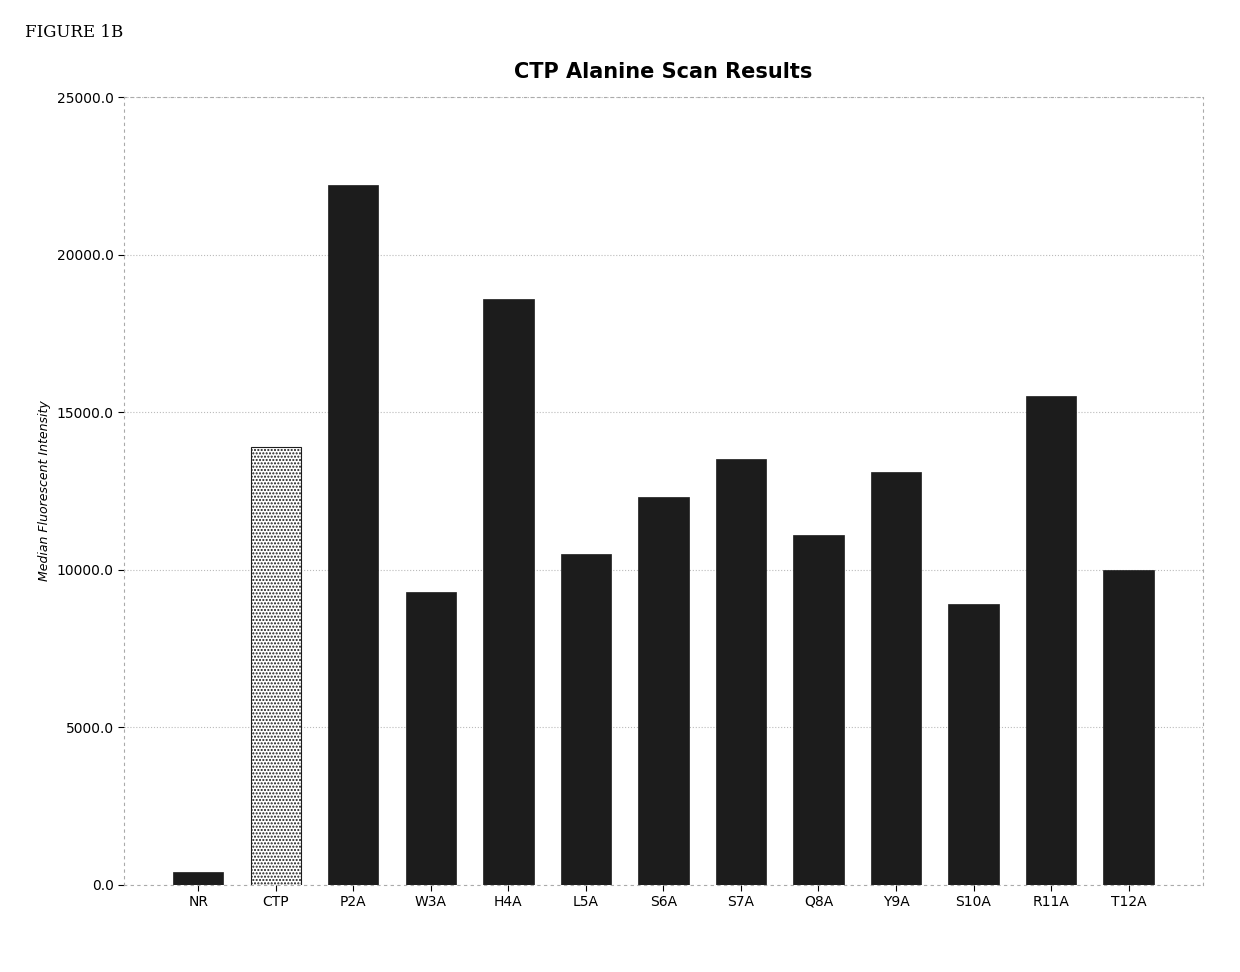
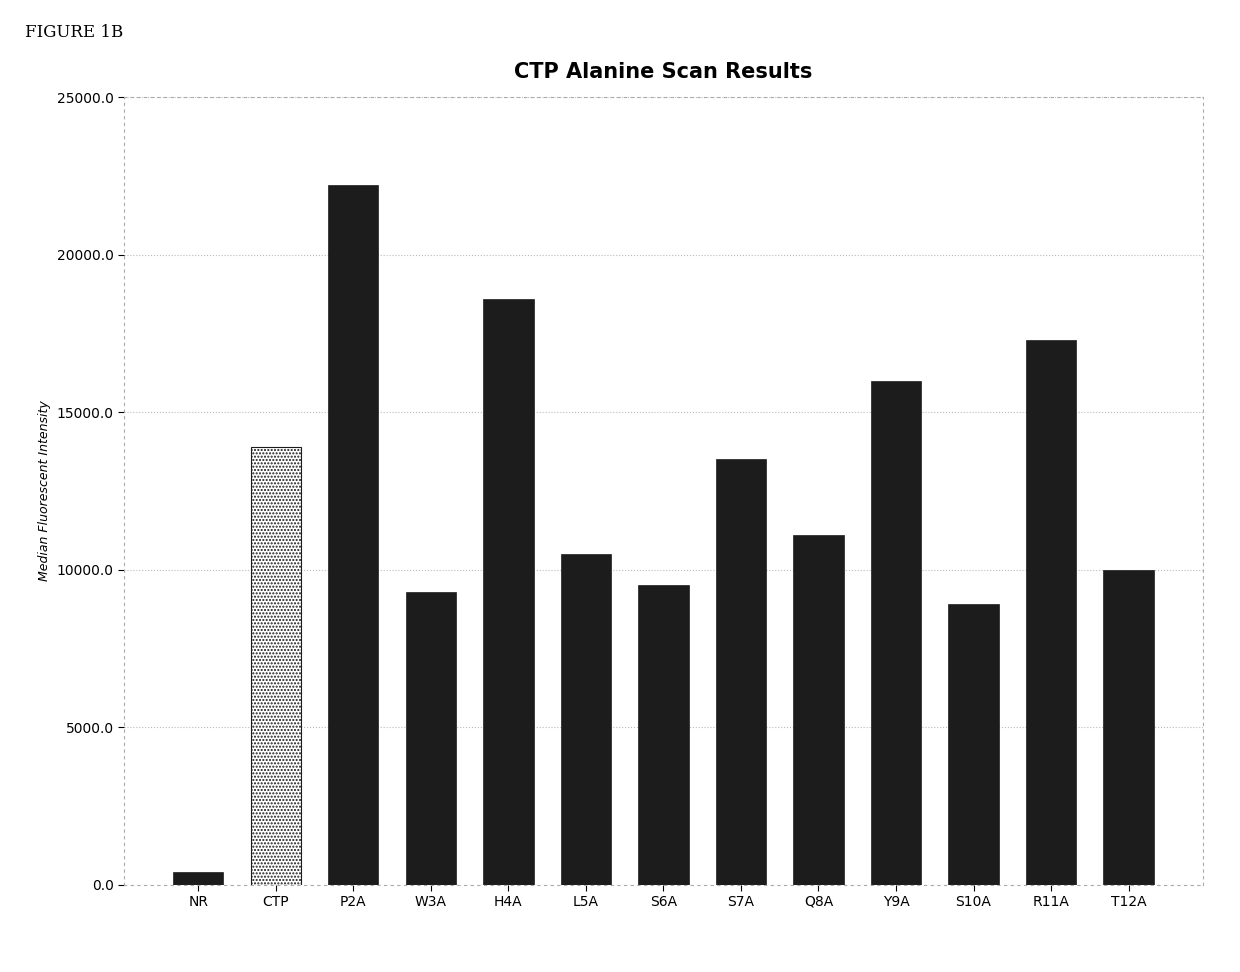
S6A: 12300 -> 9500
Y9A: 13100 -> 16000
R11A: 15500 -> 17300
